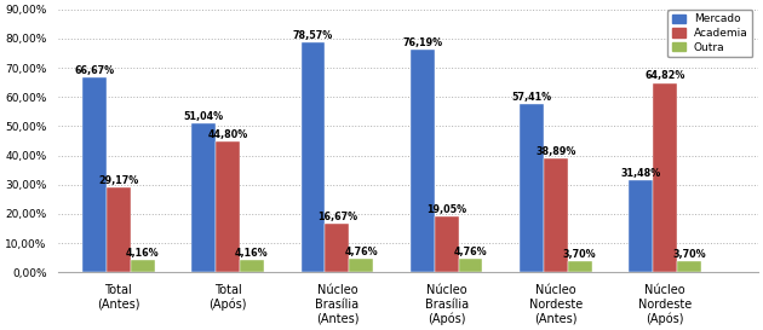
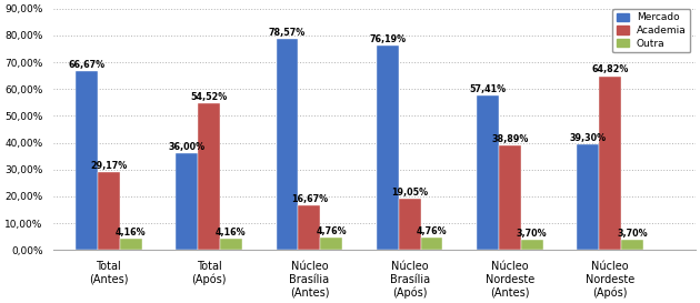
Mercado/Total (Após): 51,04% -> 36,00%
Academia/Total (Após): 44,80% -> 54,52%
Mercado/Núcleo Nordeste (Após): 31,48% -> 39,30%
